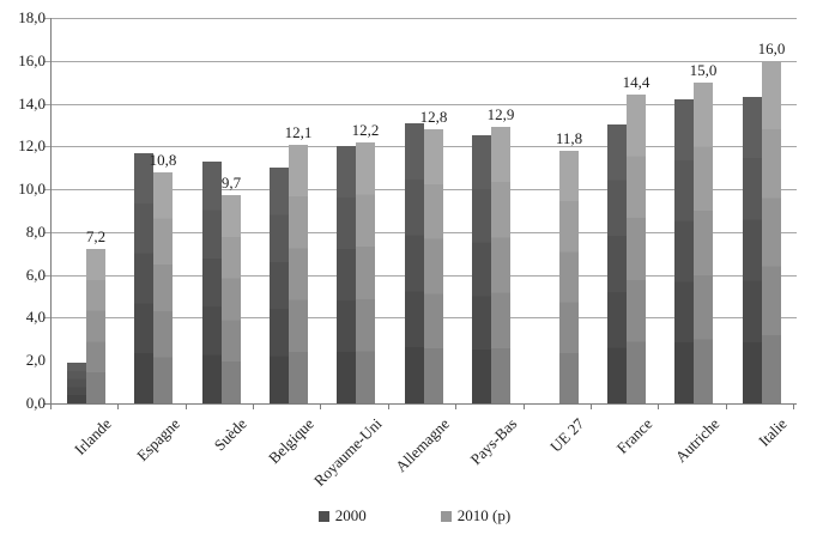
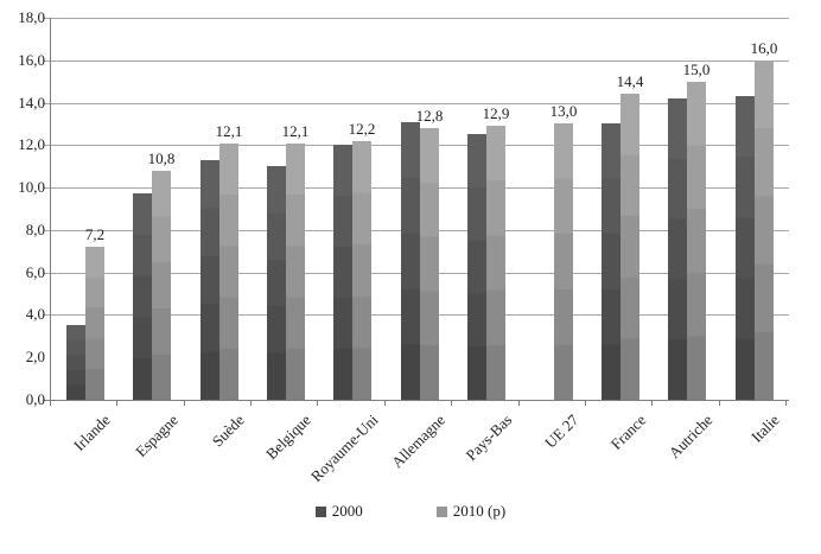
2000/Irlande: 1,9 -> 3,5
2000/Espagne: 11,7 -> 9,7
2010 (p)/Suède: 9,7 -> 12,1
2010 (p)/UE 27: 11,8 -> 13,0
